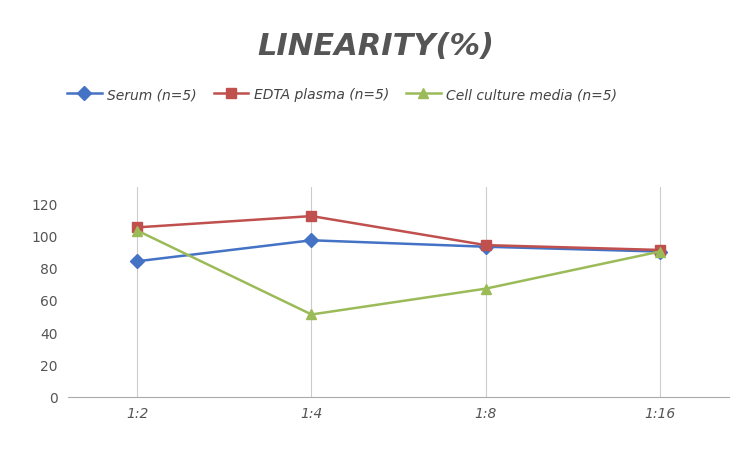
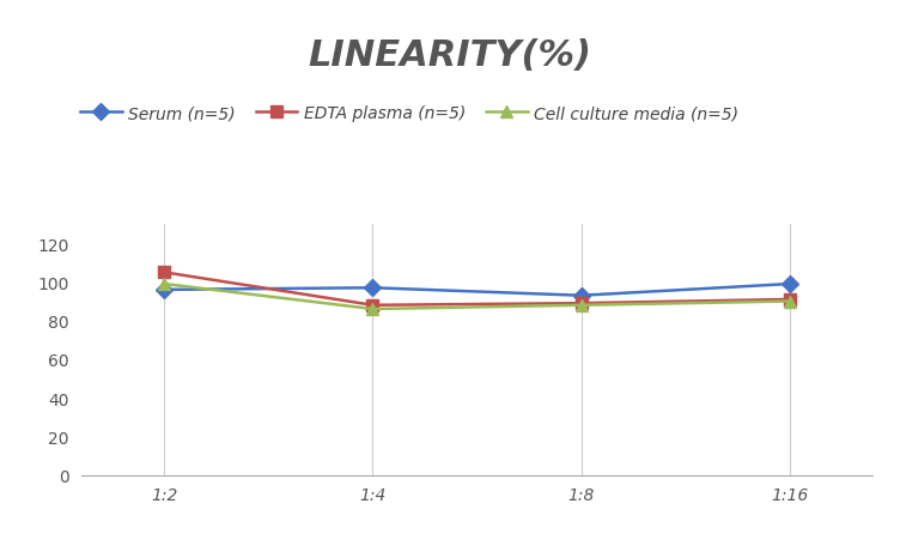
Serum (n=5)/1:2: 84 -> 96
Cell culture media (n=5)/1:2: 103 -> 99
EDTA plasma (n=5)/1:4: 112 -> 88
Cell culture media (n=5)/1:4: 51 -> 86
EDTA plasma (n=5)/1:8: 94 -> 89
Cell culture media (n=5)/1:8: 67 -> 88
Serum (n=5)/1:16: 90 -> 99
